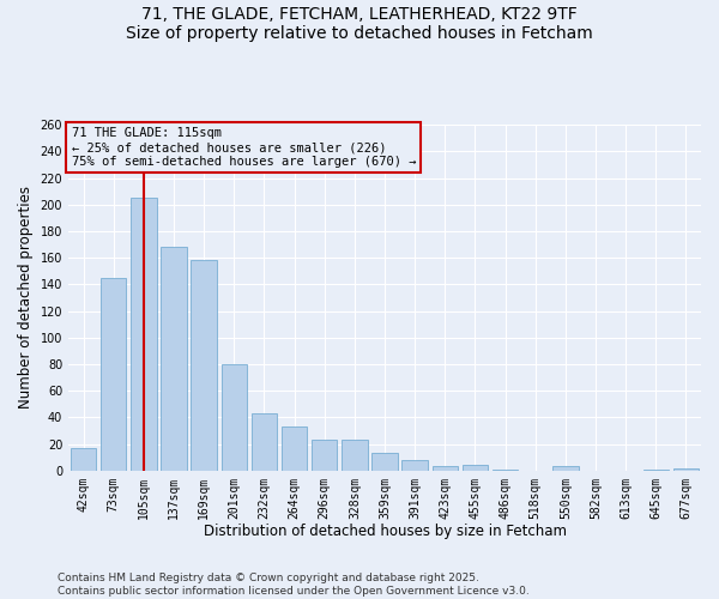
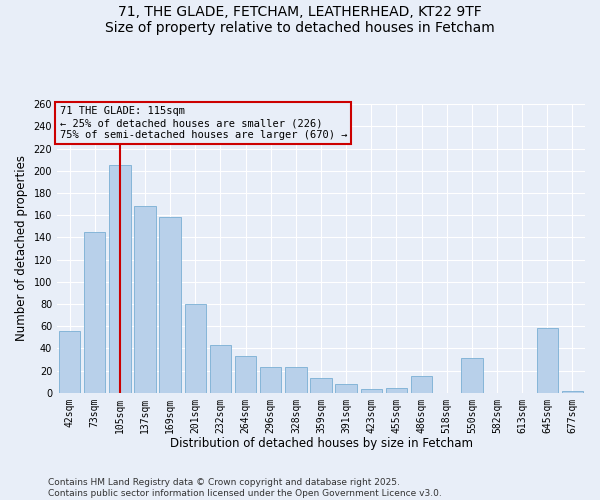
42sqm: 17 -> 56
486sqm: 1 -> 15
550sqm: 3 -> 31
645sqm: 1 -> 58
